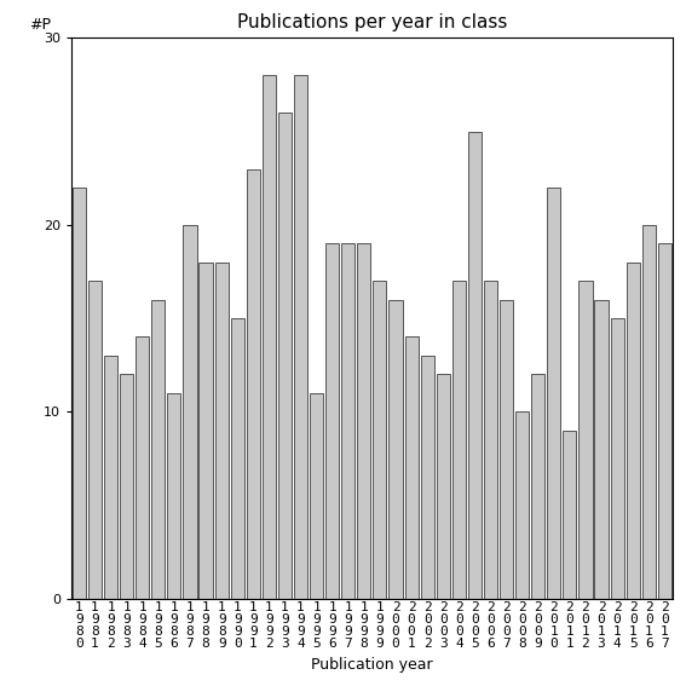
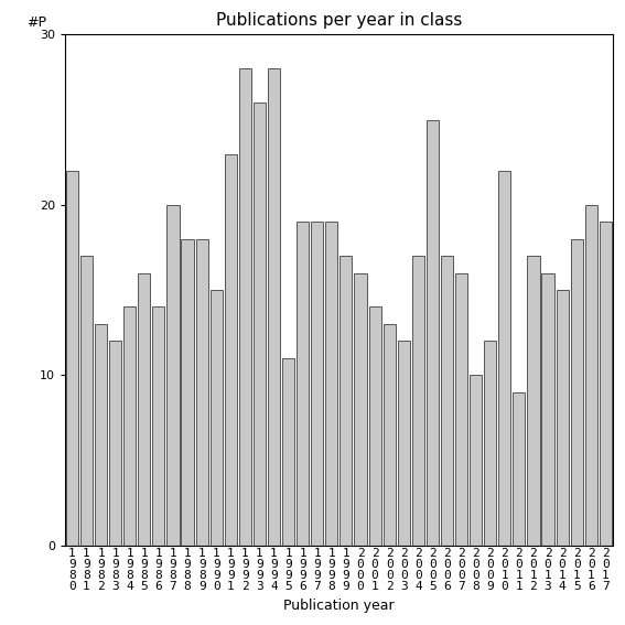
1 9 8 6: 11 -> 14
